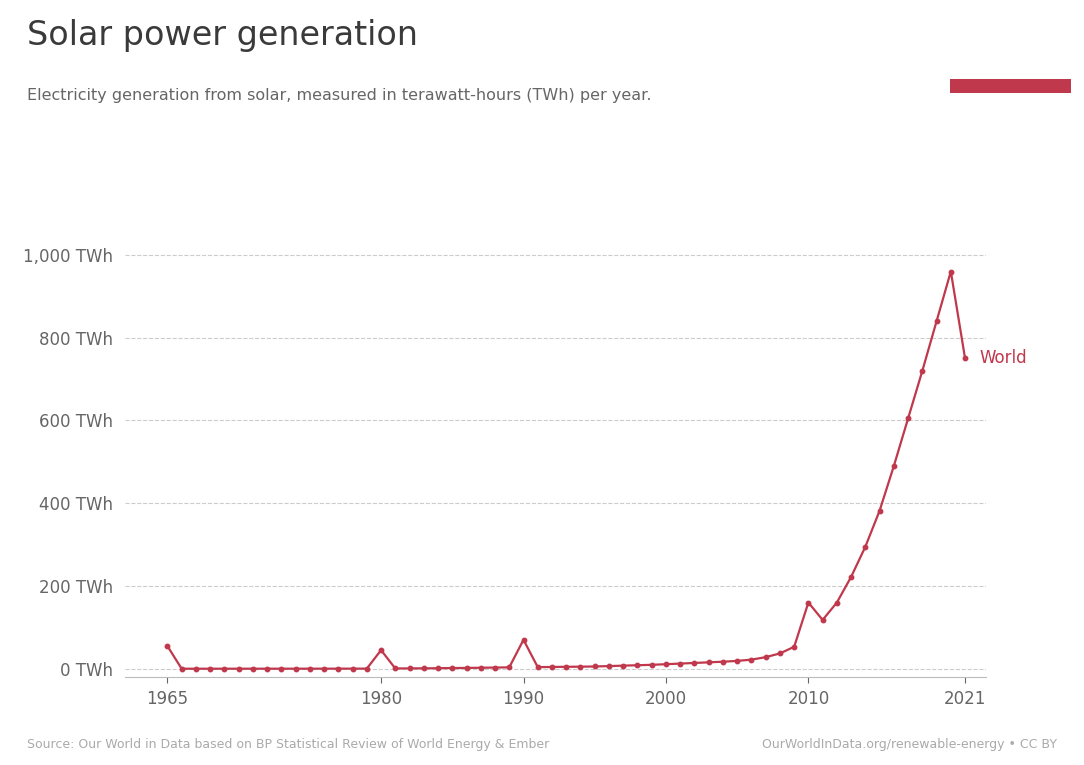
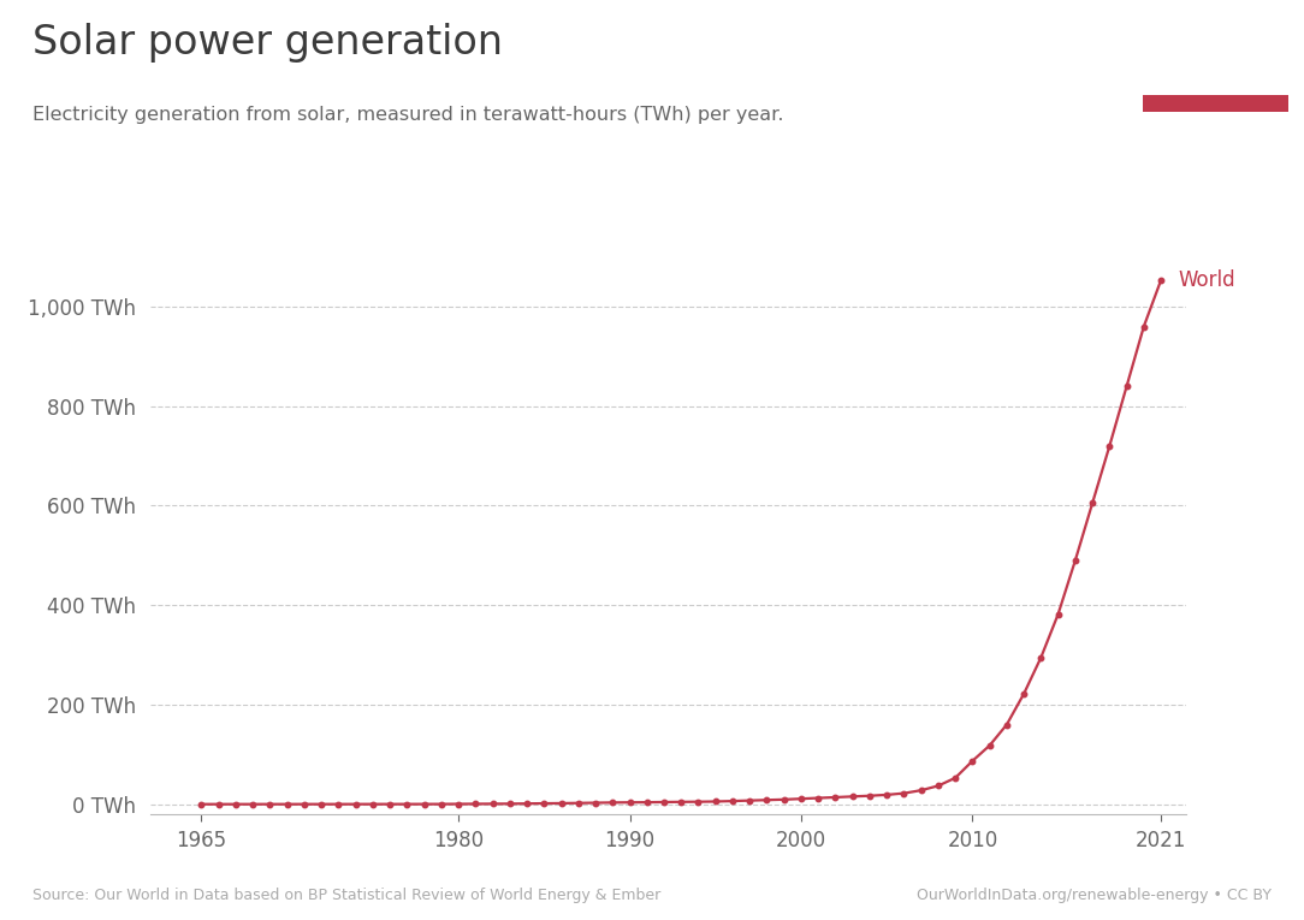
1965: 55 TWh -> 0 TWh
1980: 45 TWh -> 1 TWh
1990: 70 TWh -> 4 TWh
2010: 160 TWh -> 87 TWh
2021: 750 TWh -> 1,053 TWh
